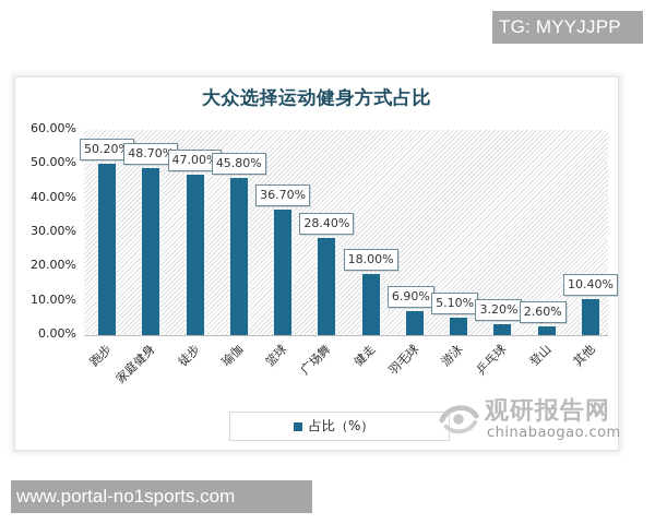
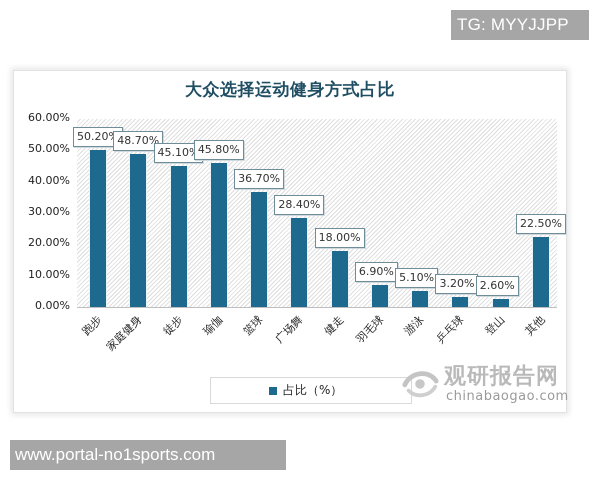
徒步: 47.00% -> 45.10%
其他: 10.40% -> 22.50%
